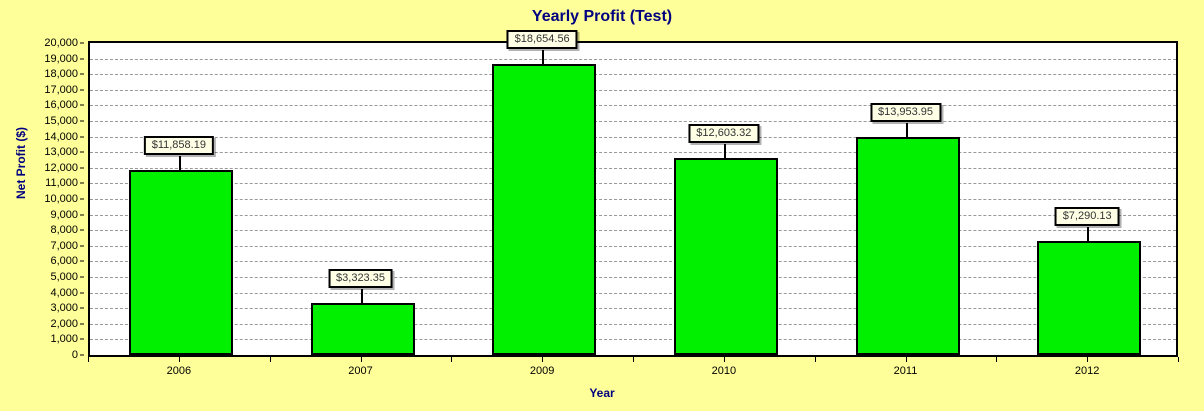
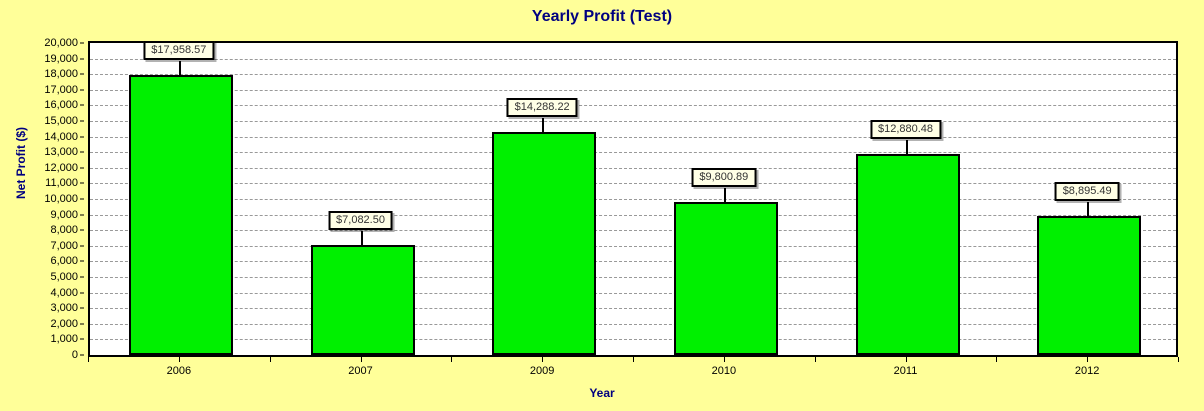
2006: $11,858.19 -> $17,958.57
2007: $3,323.35 -> $7,082.50
2009: $18,654.56 -> $14,288.22
2010: $12,603.32 -> $9,800.89
2011: $13,953.95 -> $12,880.48
2012: $7,290.13 -> $8,895.49
